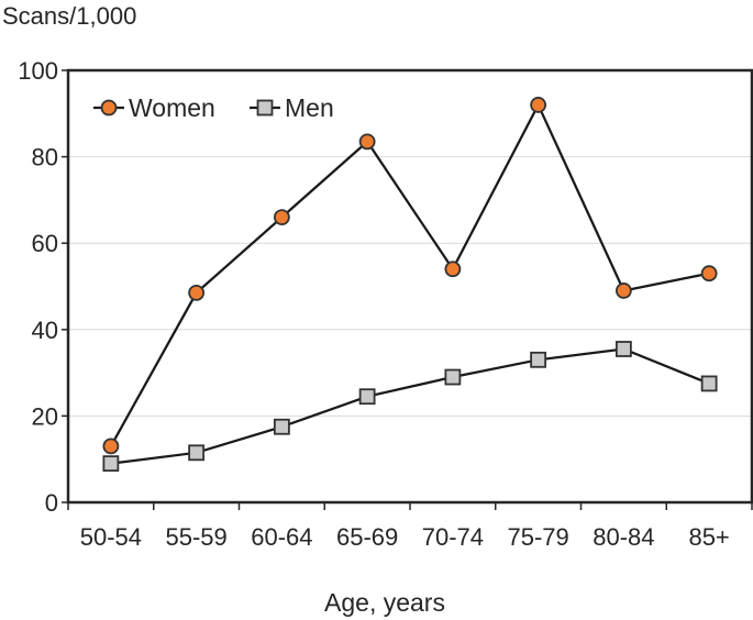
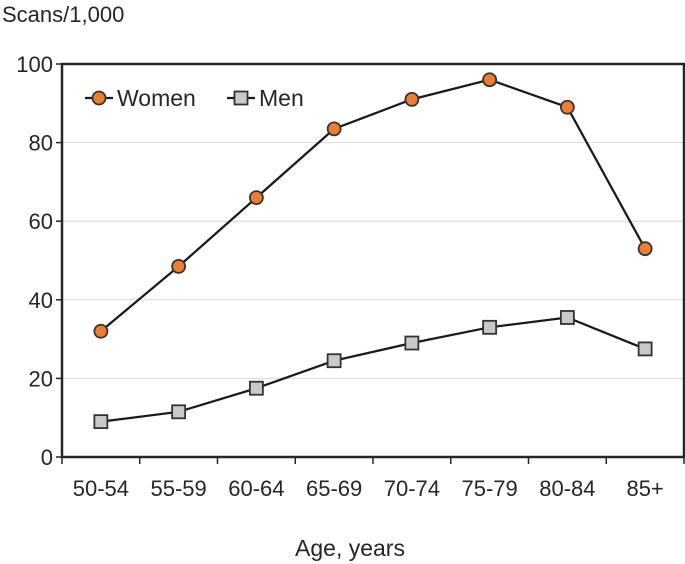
Women/50-54: 13 -> 32
Women/70-74: 54 -> 91
Women/75-79: 92 -> 96
Women/80-84: 49 -> 89
